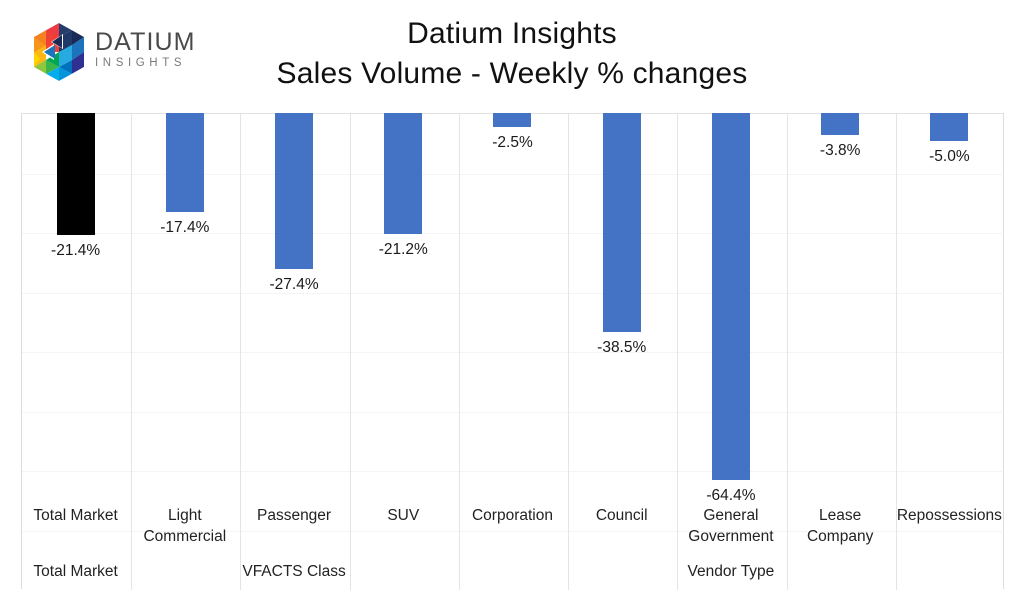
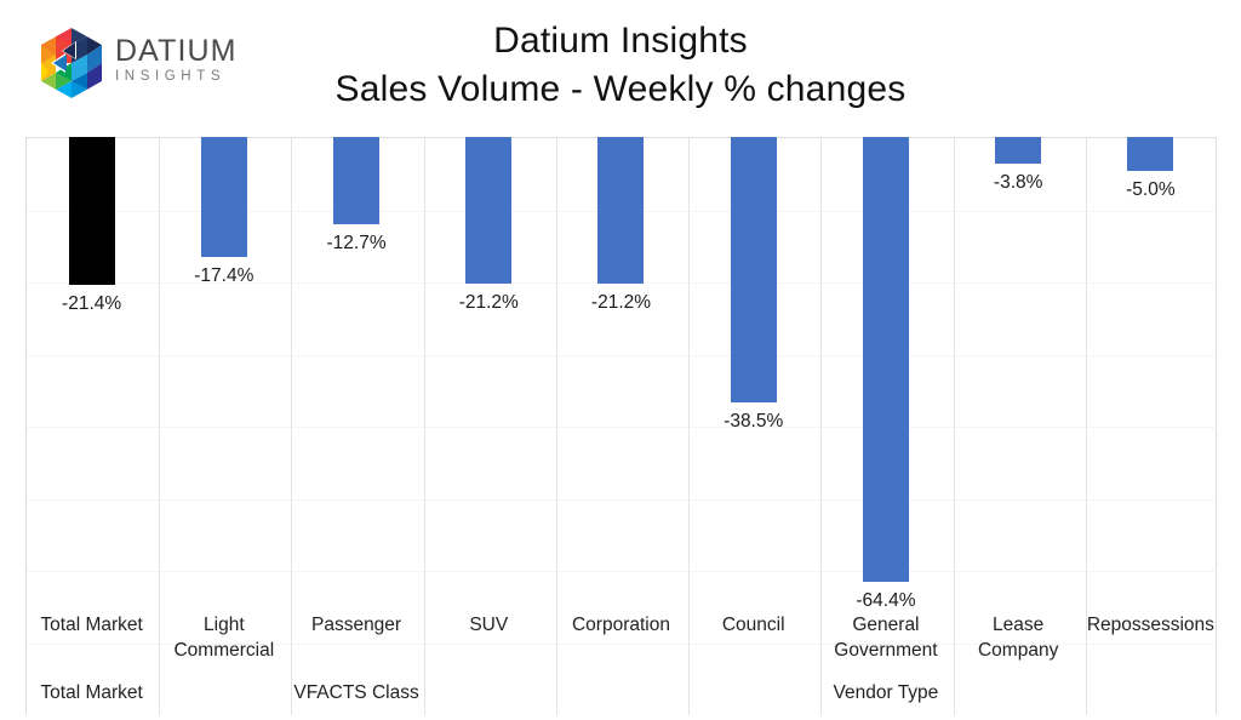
Passenger: -27.4% -> -12.7%
Corporation: -2.5% -> -21.2%
